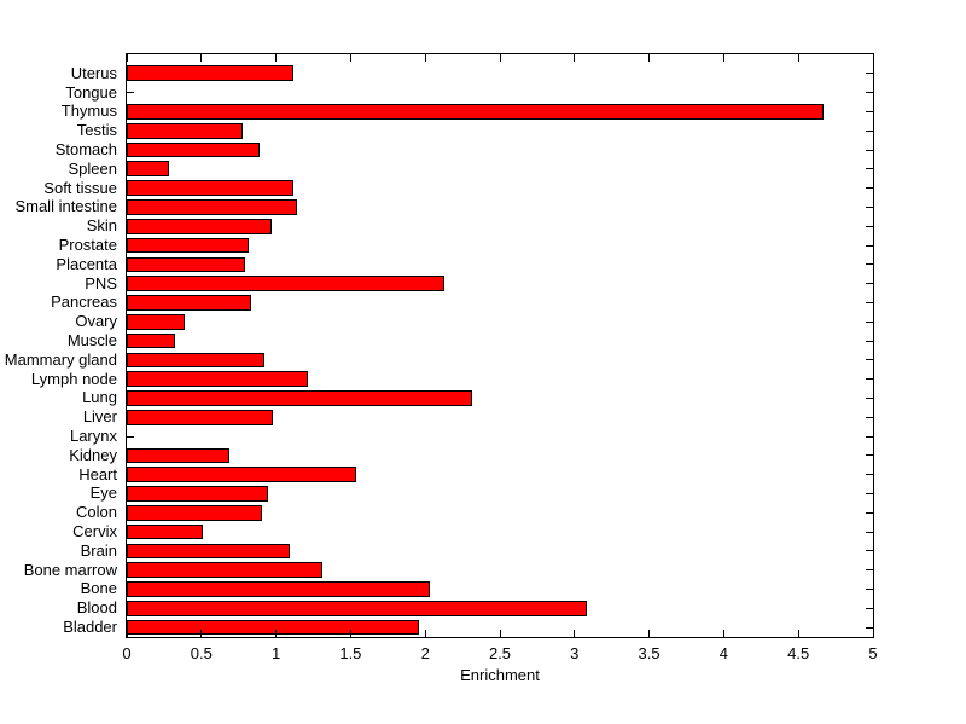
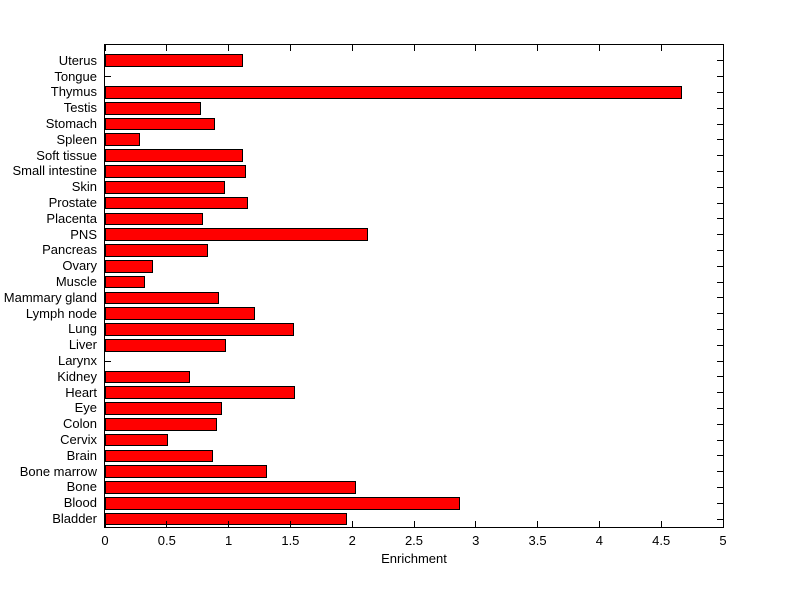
Prostate: 0.82 -> 1.16
Lung: 2.31 -> 1.53
Brain: 1.09 -> 0.87
Blood: 3.08 -> 2.87
